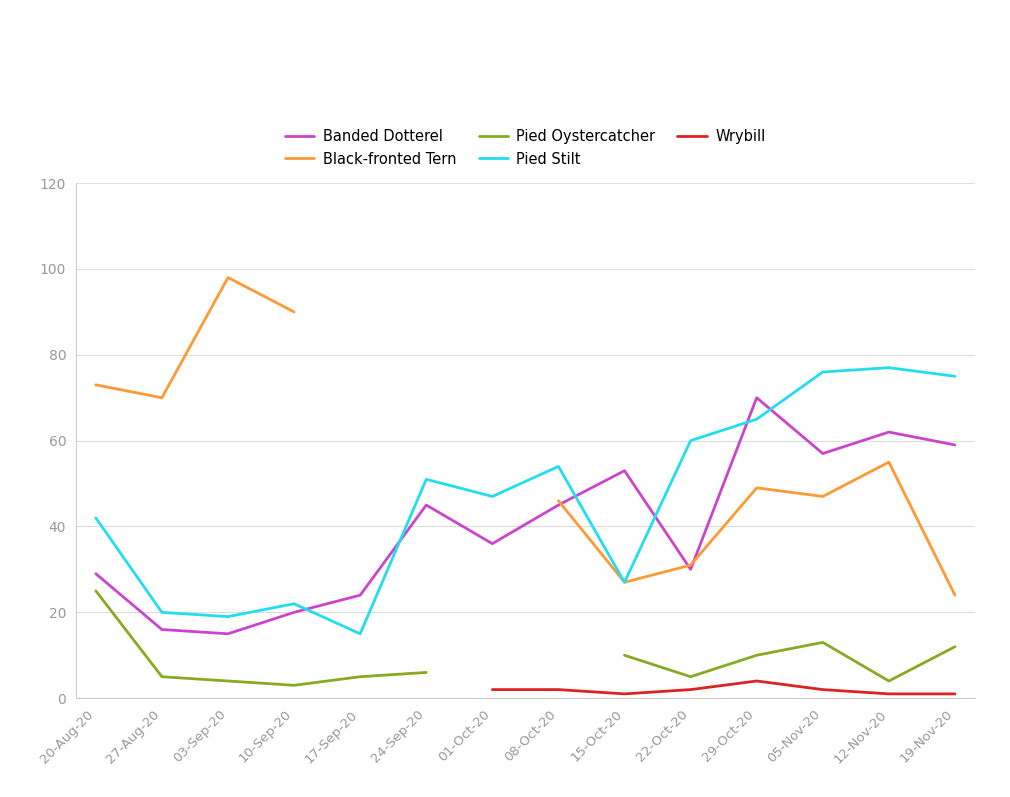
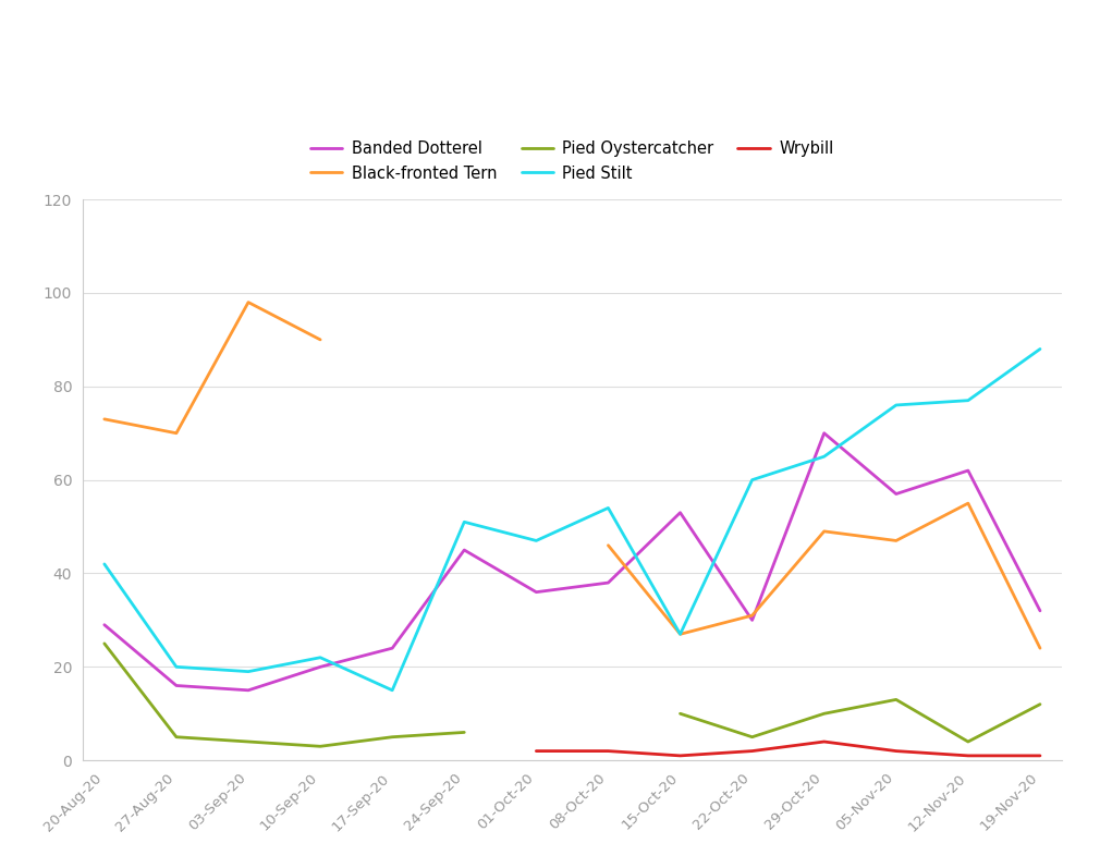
Banded Dotterel/08-Oct-20: 45 -> 38
Banded Dotterel/19-Nov-20: 59 -> 32
Pied Stilt/19-Nov-20: 75 -> 88
